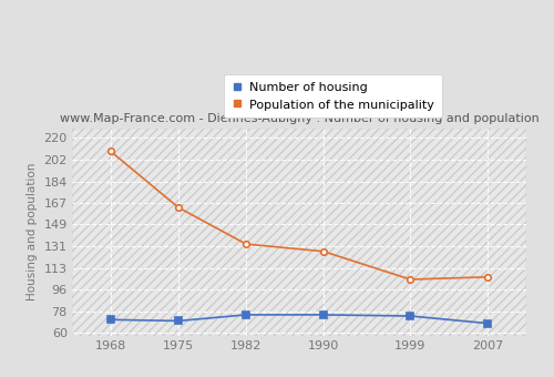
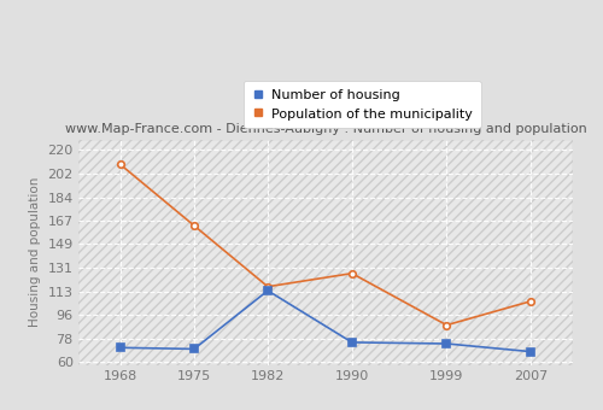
Number of housing/1982: 75 -> 114
Population of the municipality/1982: 133 -> 117
Population of the municipality/1999: 104 -> 88
